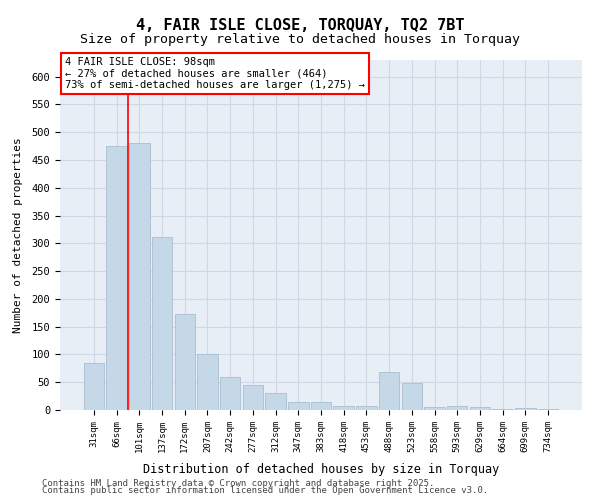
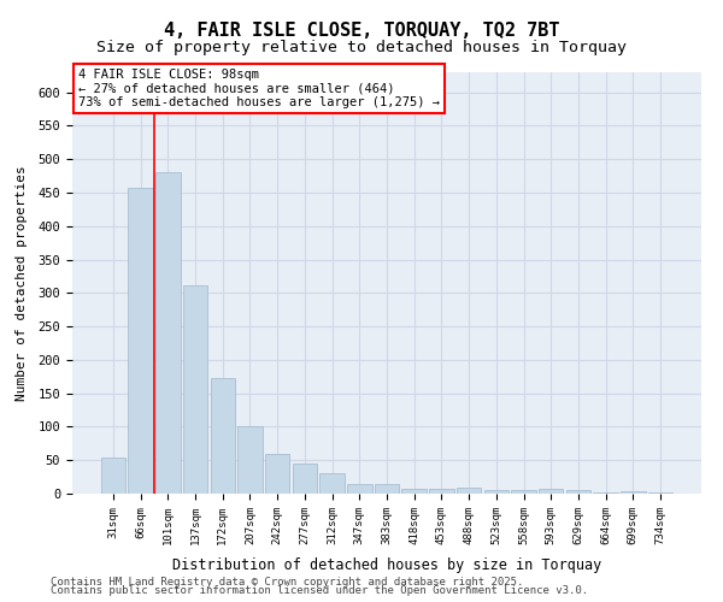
31sqm: 84 -> 54
66sqm: 476 -> 457
488sqm: 68 -> 9
523sqm: 48 -> 5
